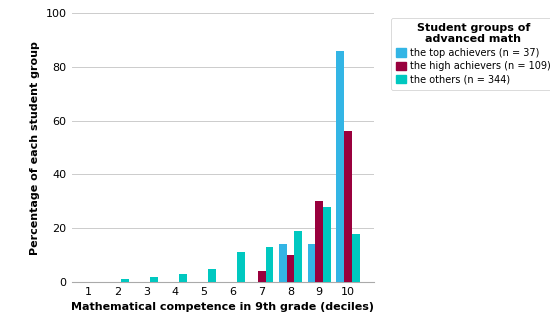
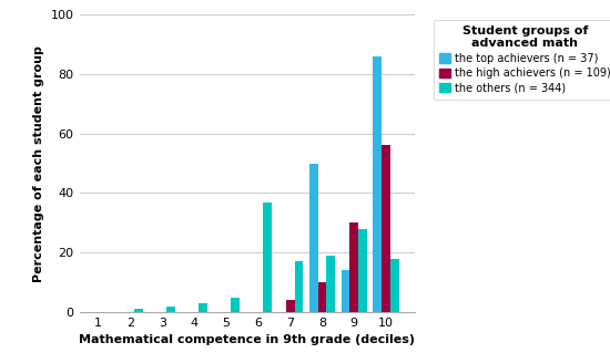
the others (n = 344)/6: 11 -> 37
the others (n = 344)/7: 13 -> 17
the top achievers (n = 37)/8: 14 -> 50
